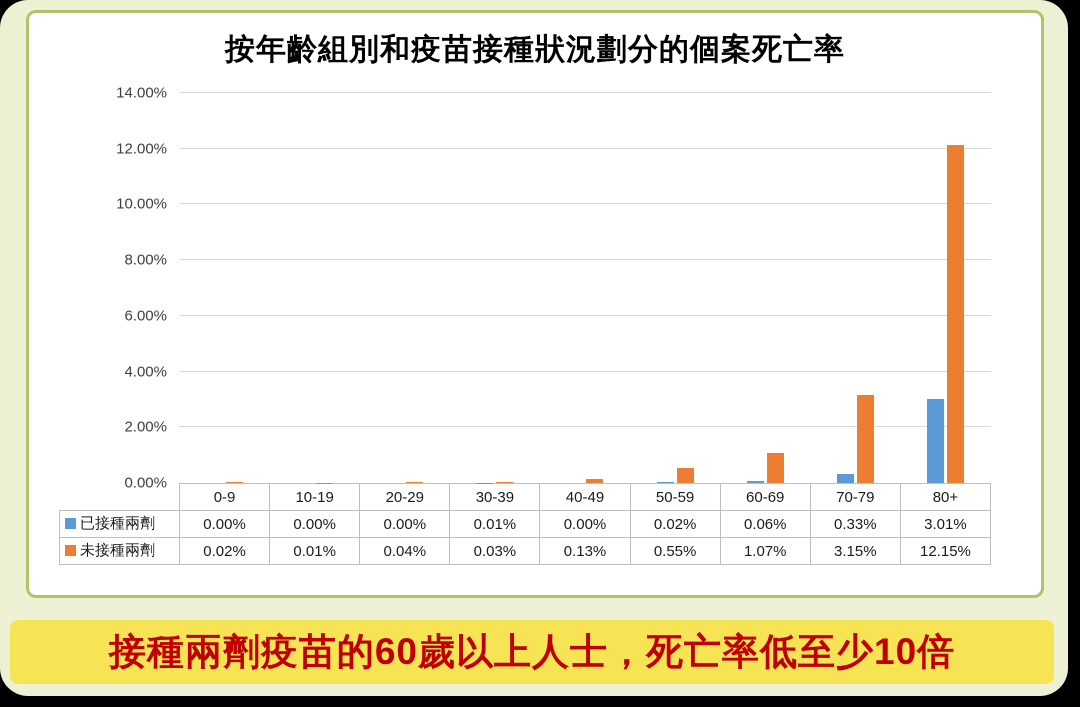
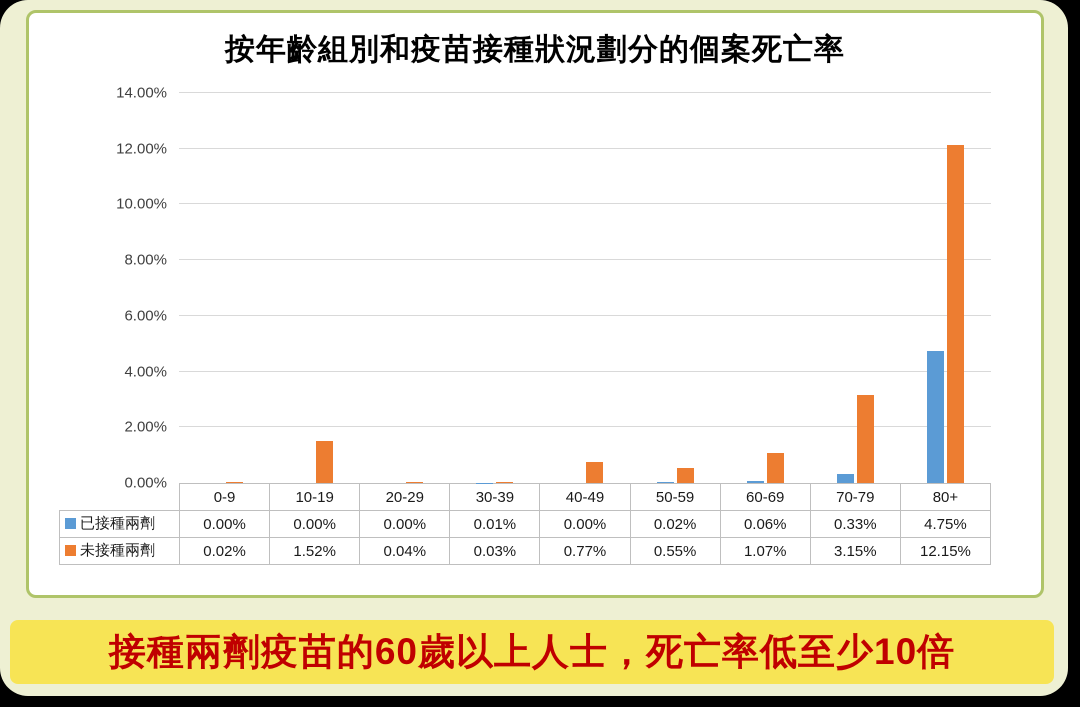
未接種兩劑/10-19: 0.01% -> 1.52%
未接種兩劑/40-49: 0.13% -> 0.77%
已接種兩劑/80+: 3.01% -> 4.75%
